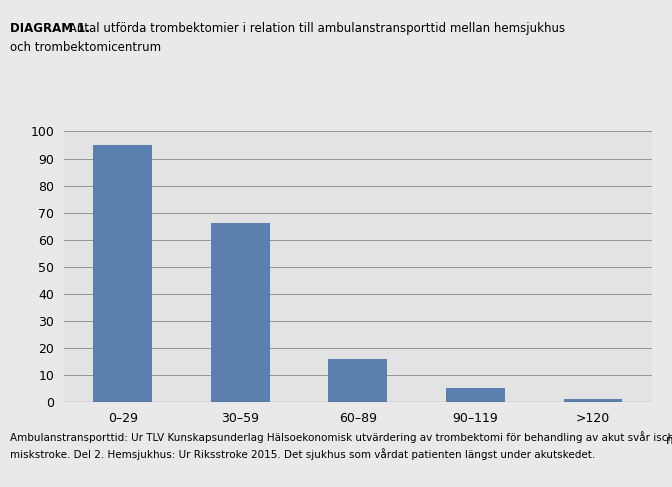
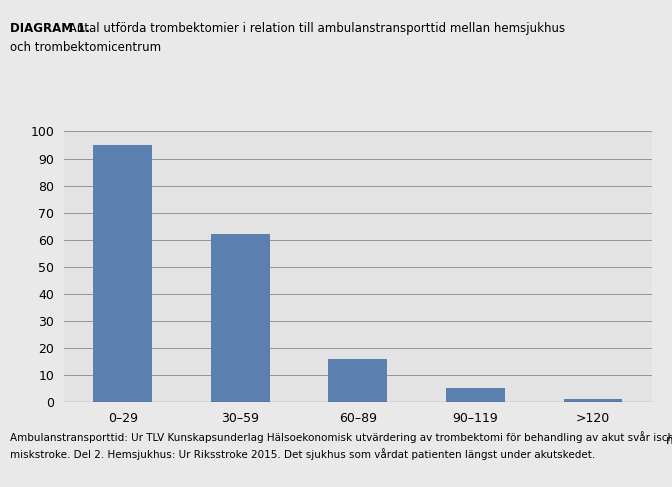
30–59: 66 -> 62
